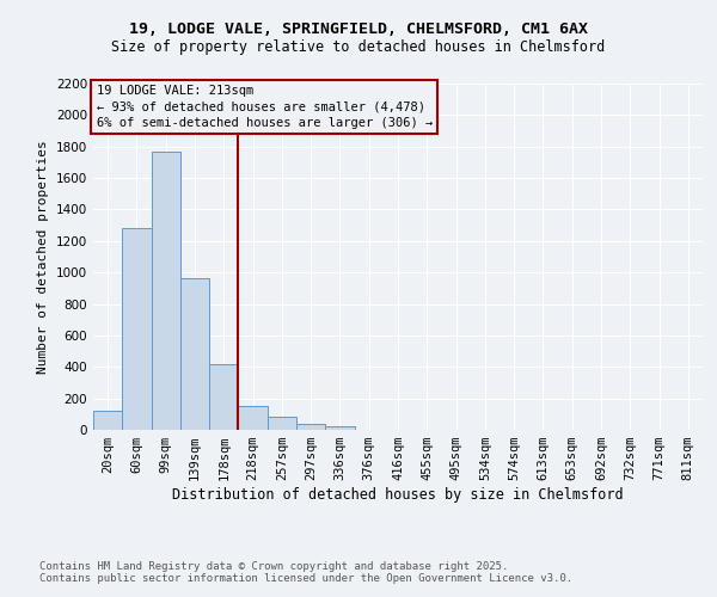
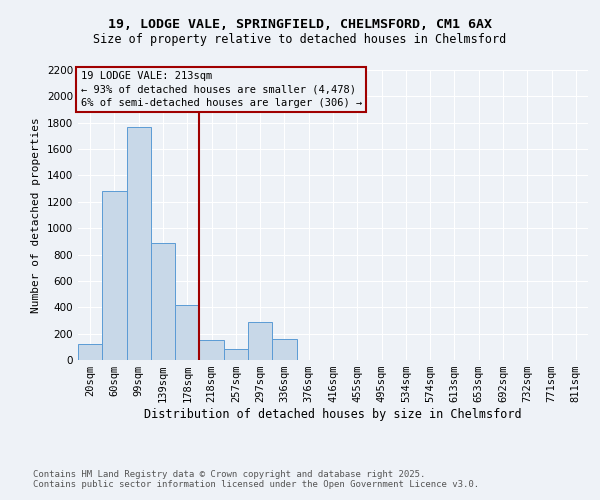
139sqm: 960 -> 890
297sqm: 40 -> 290
336sqm: 20 -> 160
